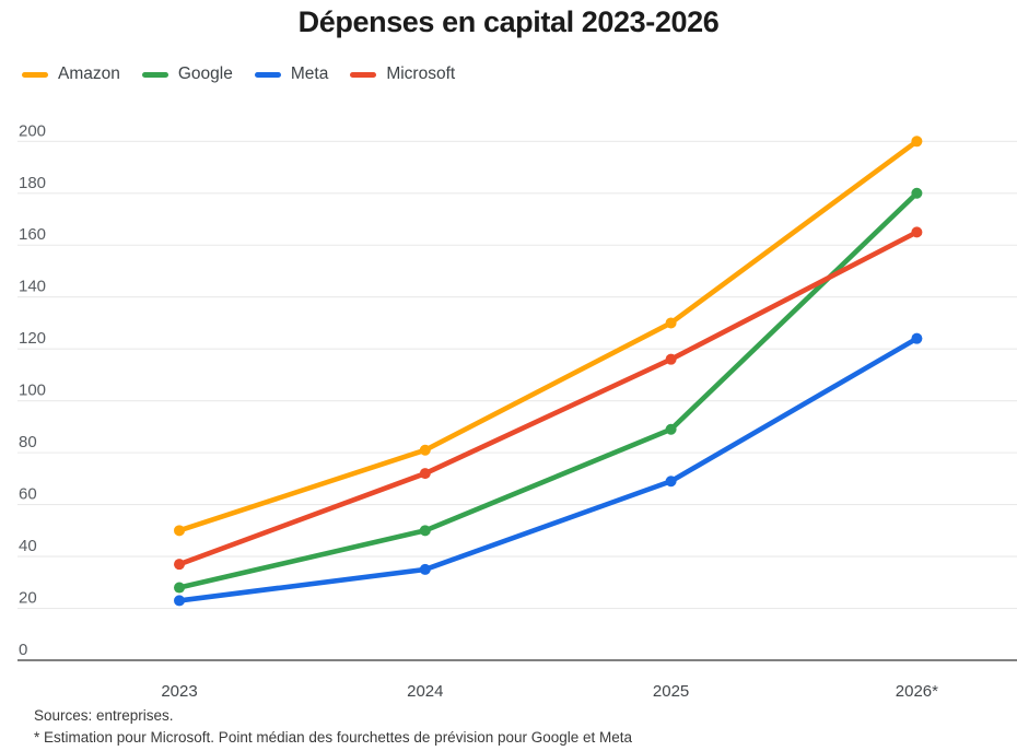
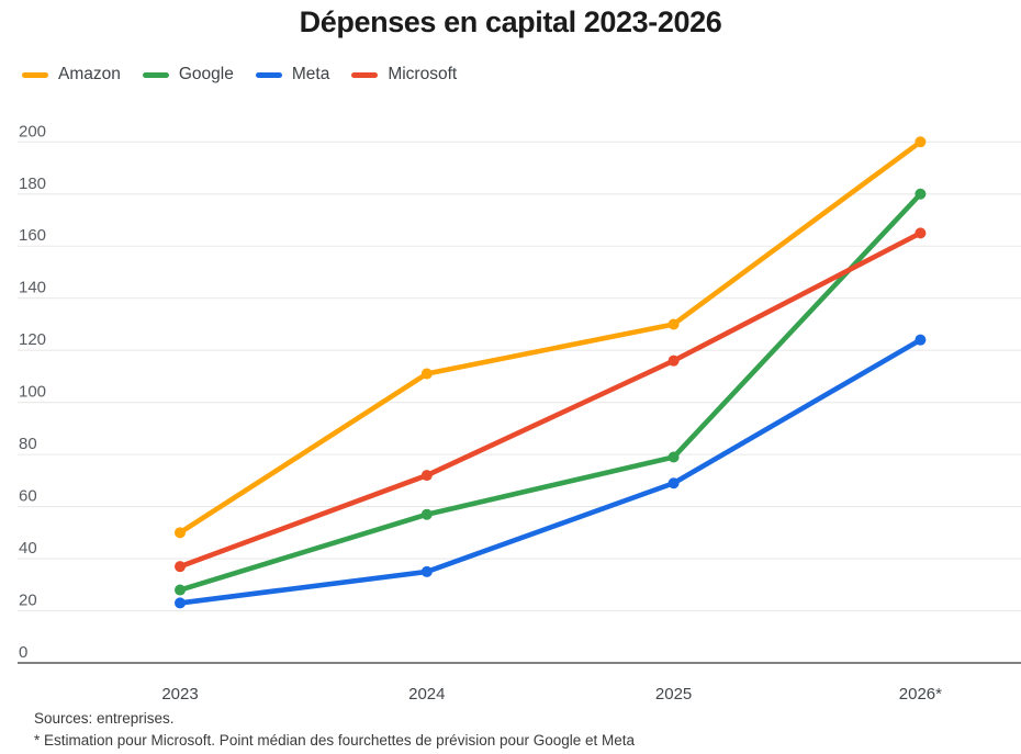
Amazon/2024: 81 -> 111
Google/2024: 50 -> 57
Google/2025: 89 -> 79
